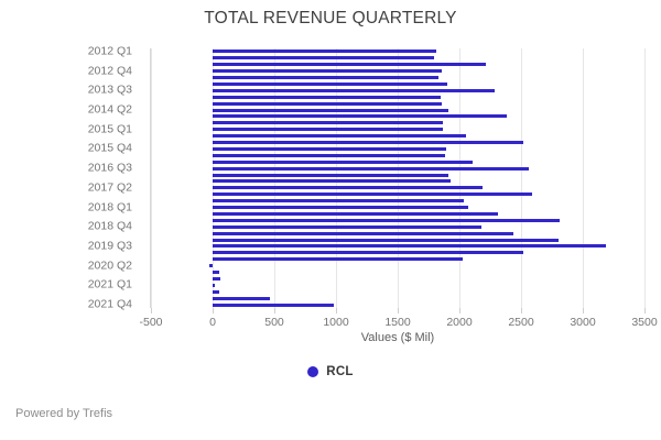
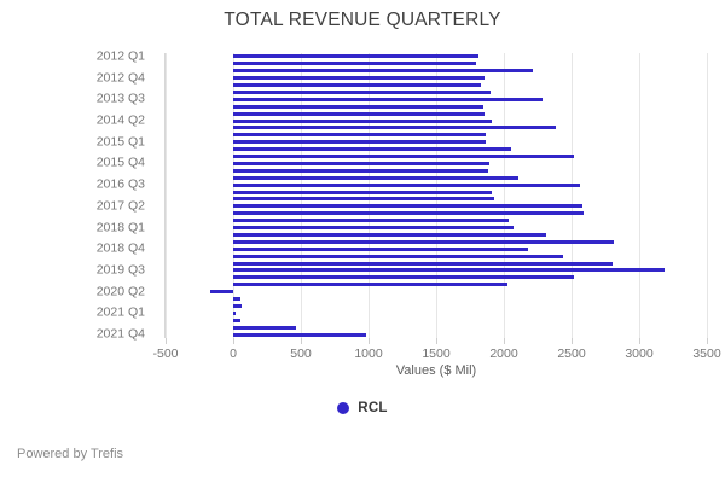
2017 Q2: 2190 -> 2580
2020 Q2: -30 -> -170
